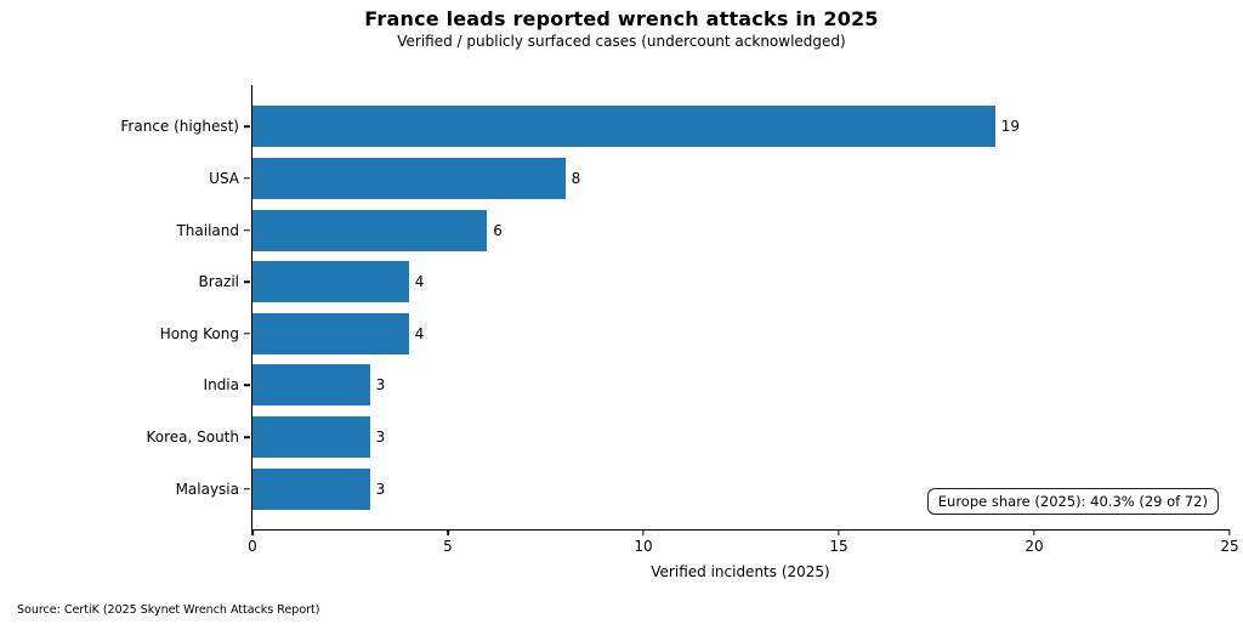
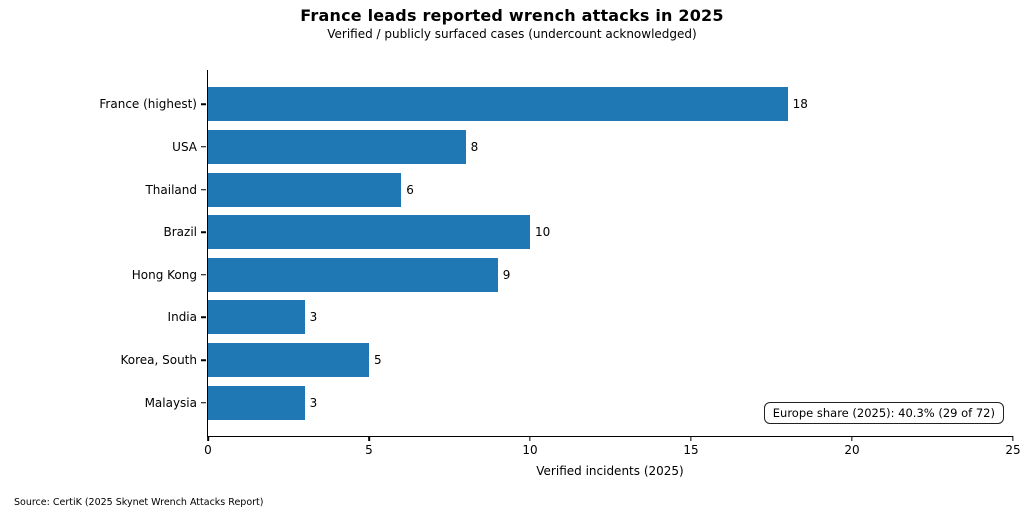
France (highest): 19 -> 18
Brazil: 4 -> 10
Hong Kong: 4 -> 9
Korea, South: 3 -> 5
